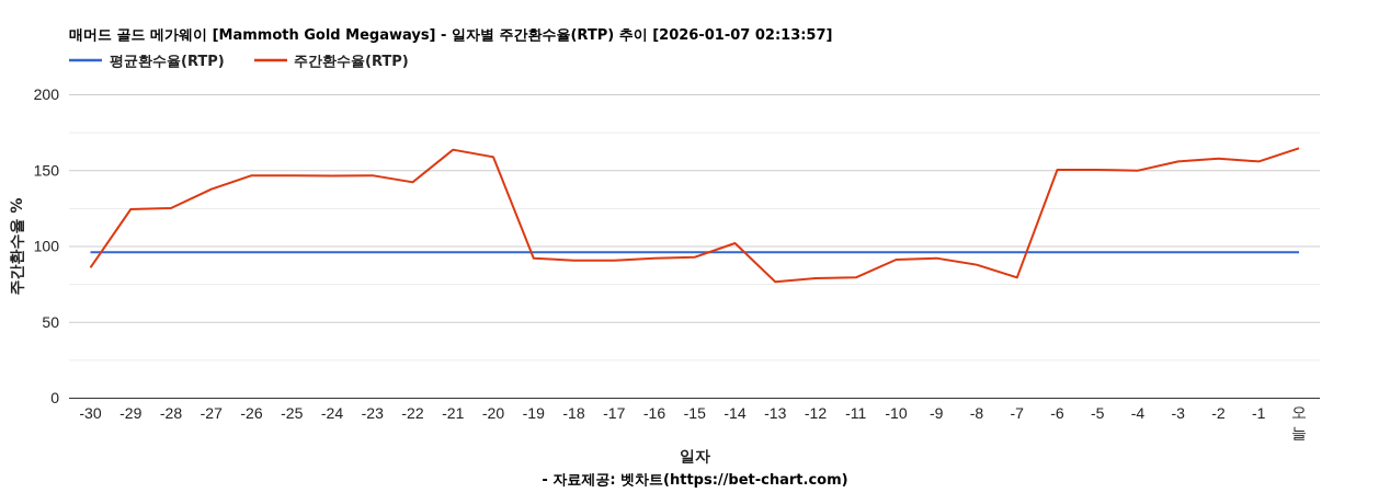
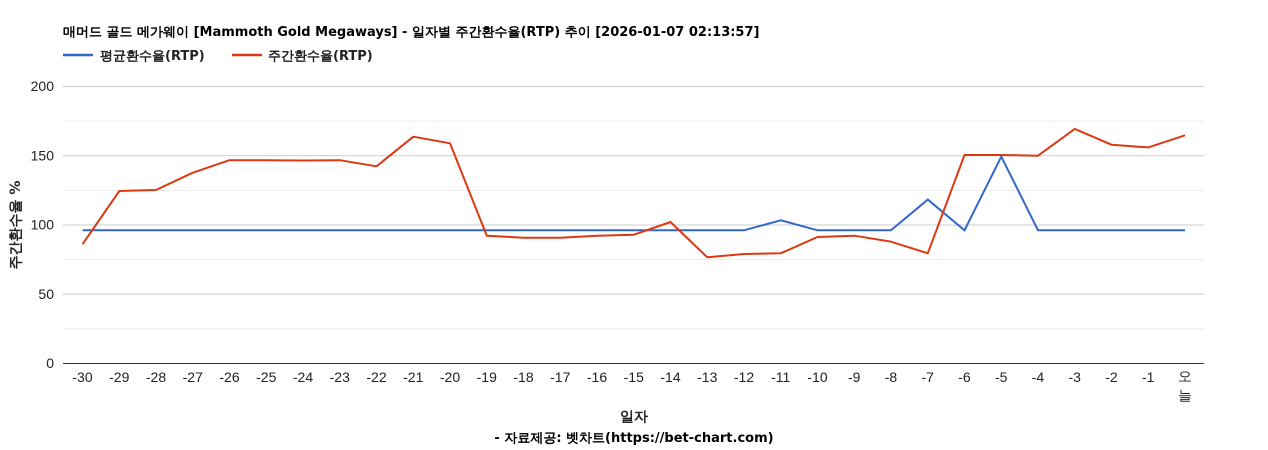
평균환수율(RTP)/-11: 96 -> 103
평균환수율(RTP)/-7: 96 -> 118
평균환수율(RTP)/-5: 96 -> 149
주간환수율(RTP)/-3: 156 -> 169
